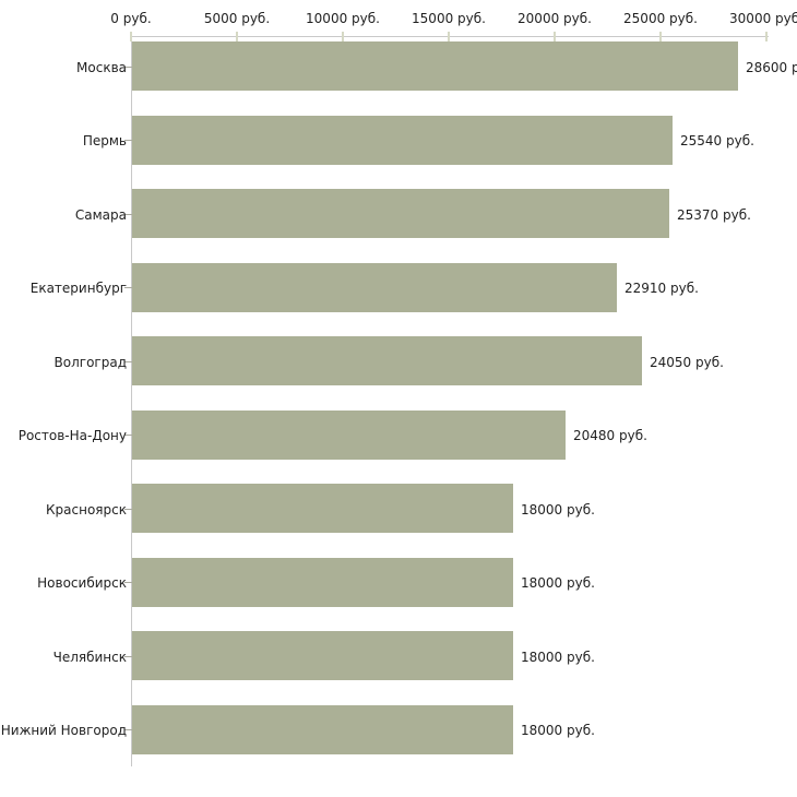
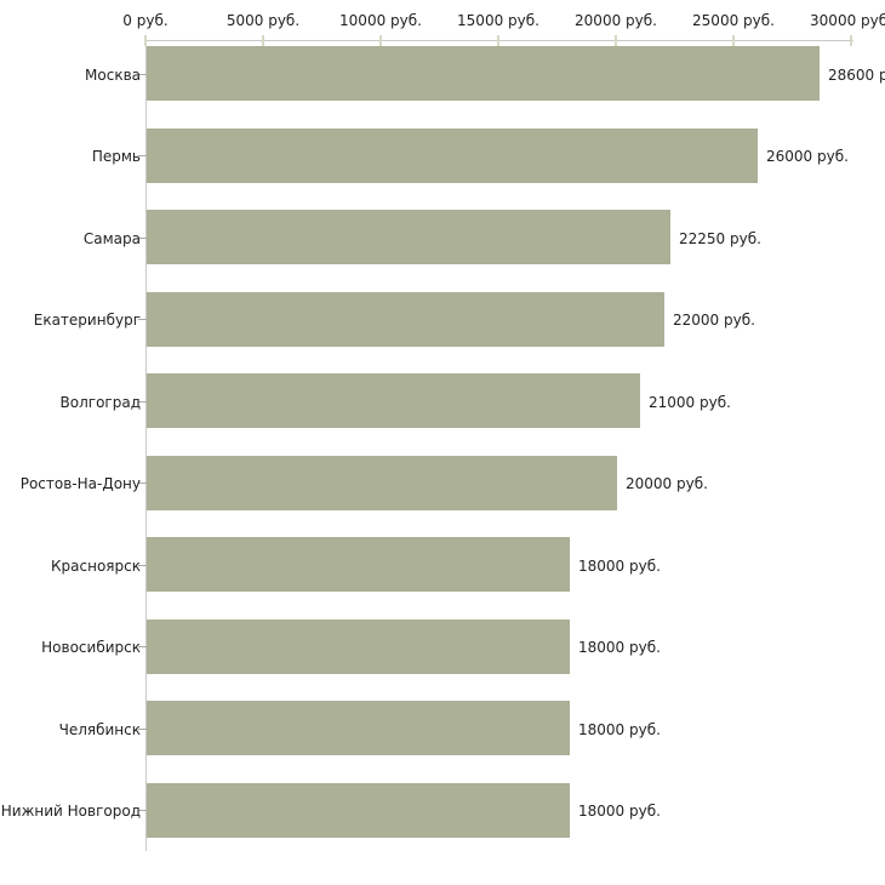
Пермь: 25540 -> 26000
Самара: 25370 -> 22250
Екатеринбург: 22910 -> 22000
Волгоград: 24050 -> 21000
Ростов-На-Дону: 20480 -> 20000
